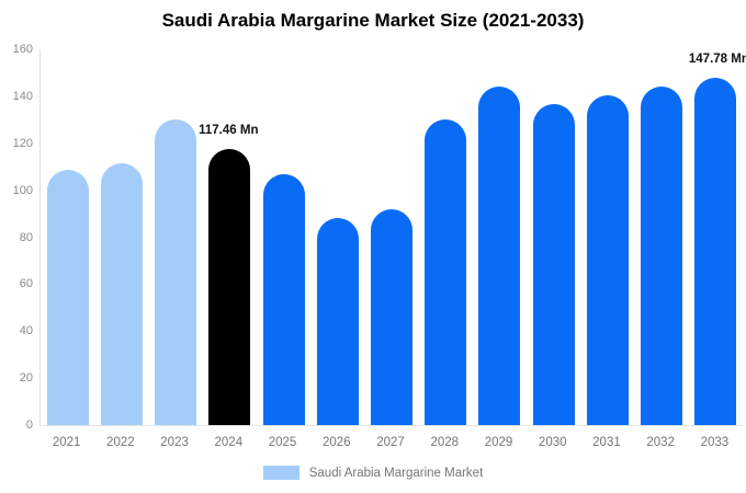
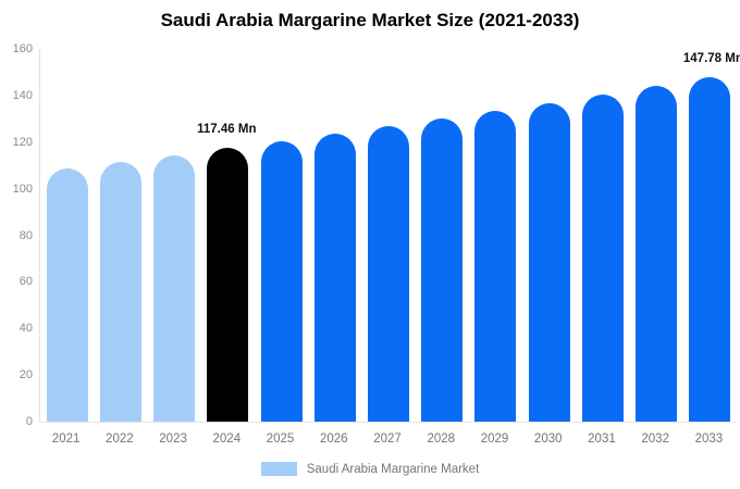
2023: 130 -> 114
2025: 107 -> 120
2026: 88 -> 124
2027: 92 -> 127
2029: 144 -> 133
